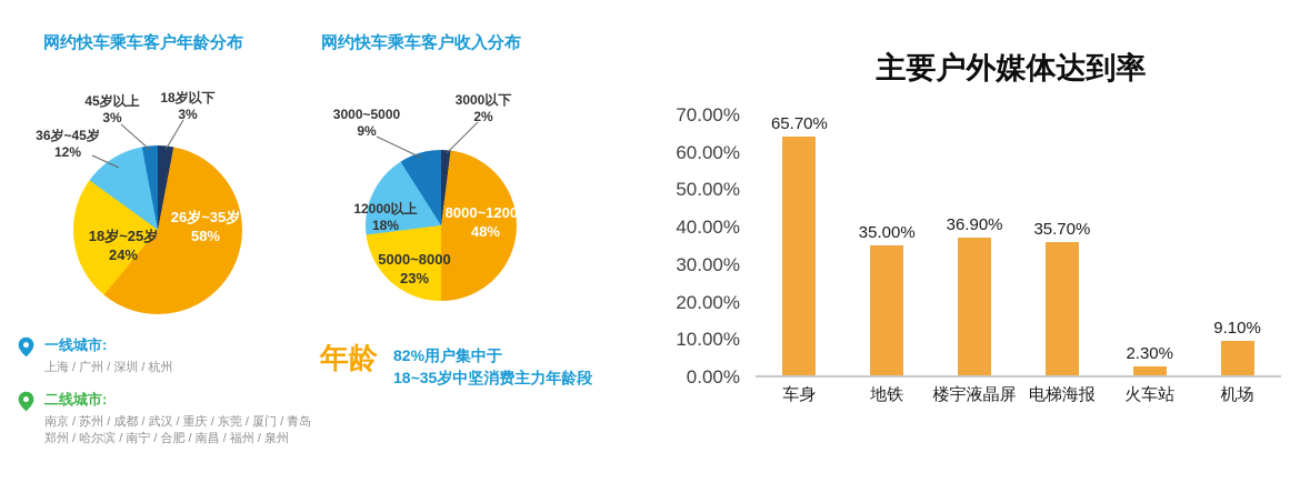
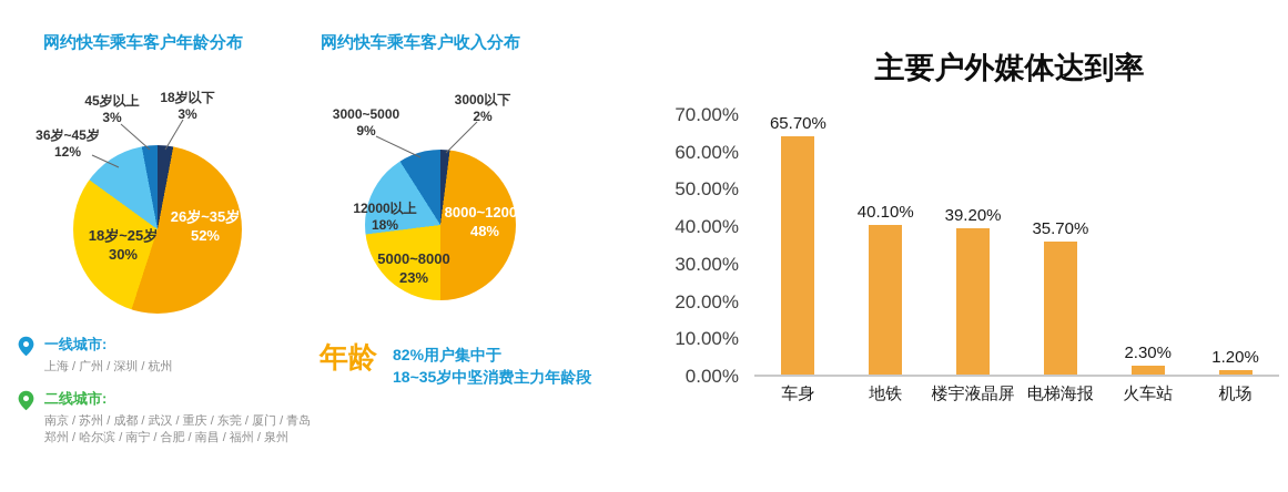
网约快车乘车客户年龄分布/26岁~35岁: 58% -> 52%
网约快车乘车客户年龄分布/18岁~25岁: 24% -> 30%
主要户外媒体达到率/地铁: 35.00% -> 40.10%
主要户外媒体达到率/楼宇液晶屏: 36.90% -> 39.20%
主要户外媒体达到率/机场: 9.10% -> 1.20%
